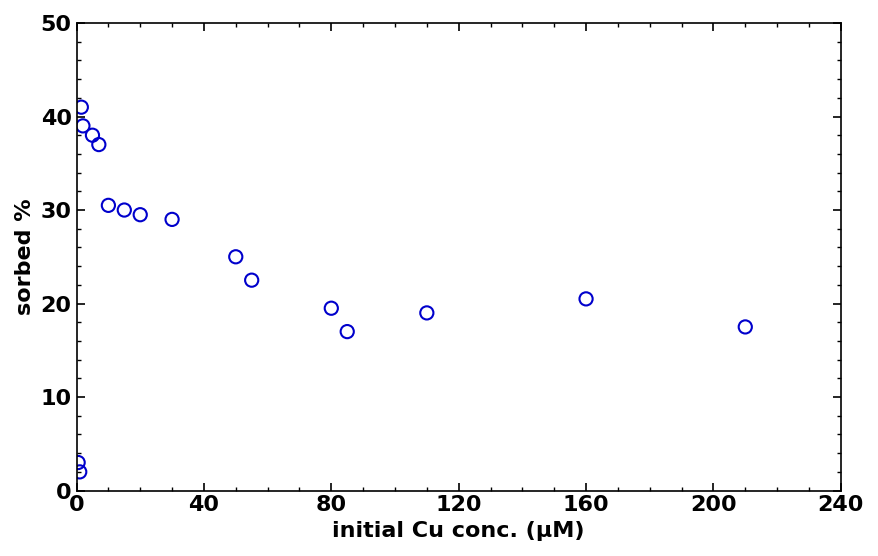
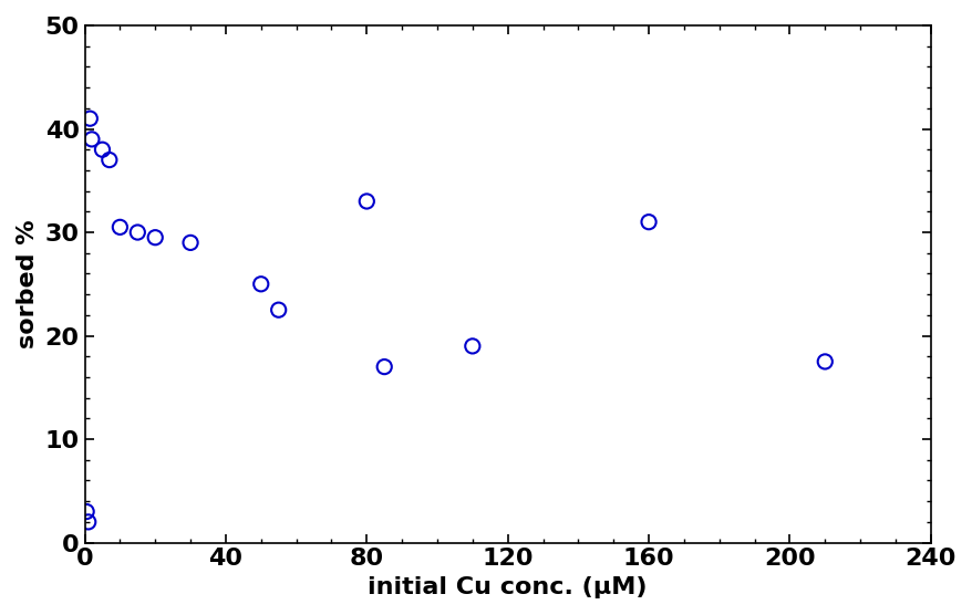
80: 19.5 -> 33.0
160: 20.5 -> 31.0
